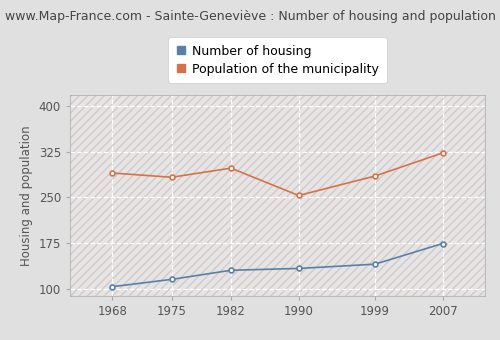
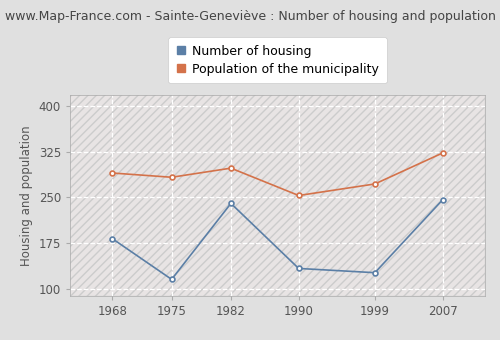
Number of housing/1968: 103 -> 182
Number of housing/1982: 130 -> 240
Number of housing/1999: 140 -> 126
Population of the municipality/1999: 285 -> 272
Number of housing/2007: 174 -> 246
